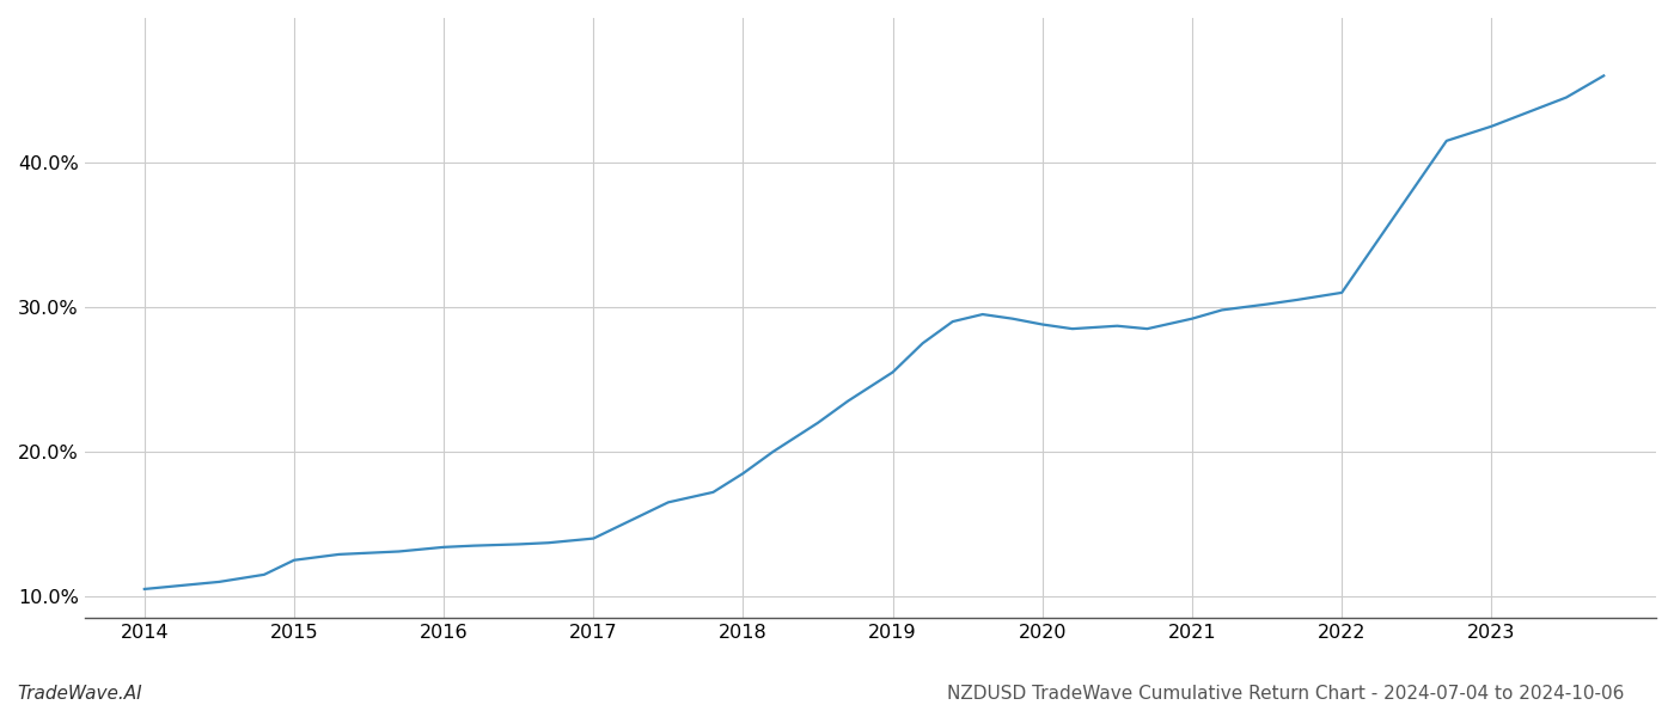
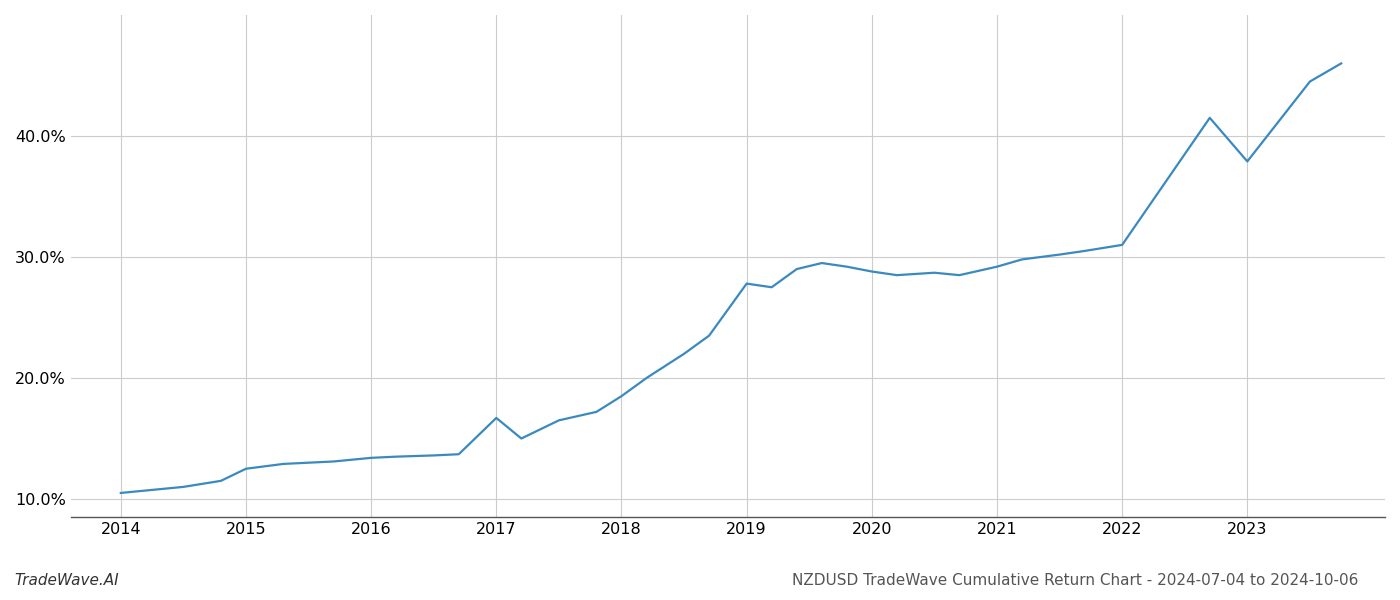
2017: 14.0% -> 16.7%
2019: 25.5% -> 27.8%
2023: 42.5% -> 37.9%
